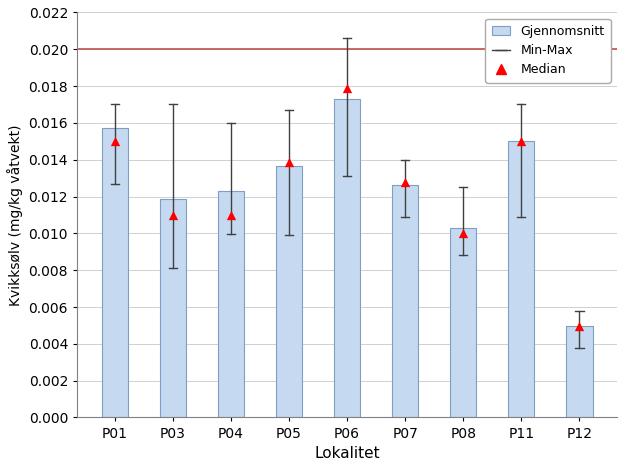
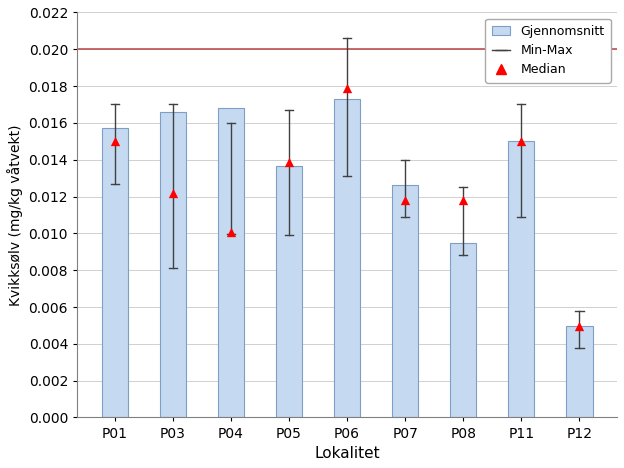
Gjennomsnitt/P03: 0.0118 -> 0.0166
Median/P03: 0.0110 -> 0.0122
Gjennomsnitt/P04: 0.0123 -> 0.0168
Median/P04: 0.0110 -> 0.0101
Median/P07: 0.0128 -> 0.0118
Gjennomsnitt/P08: 0.0103 -> 0.0095
Median/P08: 0.0100 -> 0.0118
